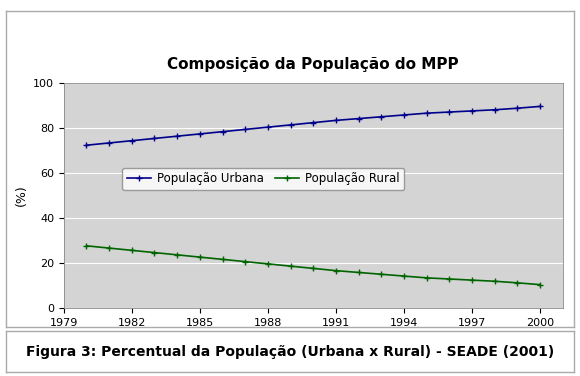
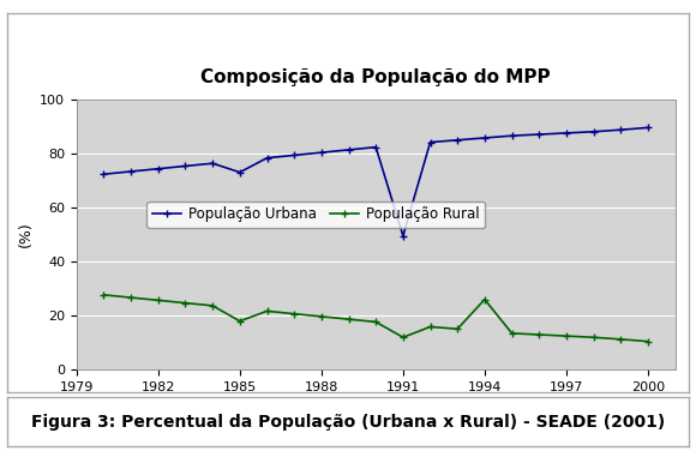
População Urbana/1985: 77.3 -> 73.0
População Rural/1985: 22.7 -> 18.0
População Urbana/1991: 83.3 -> 49.5
População Rural/1991: 16.7 -> 12.0
População Rural/1994: 14.3 -> 26.0
